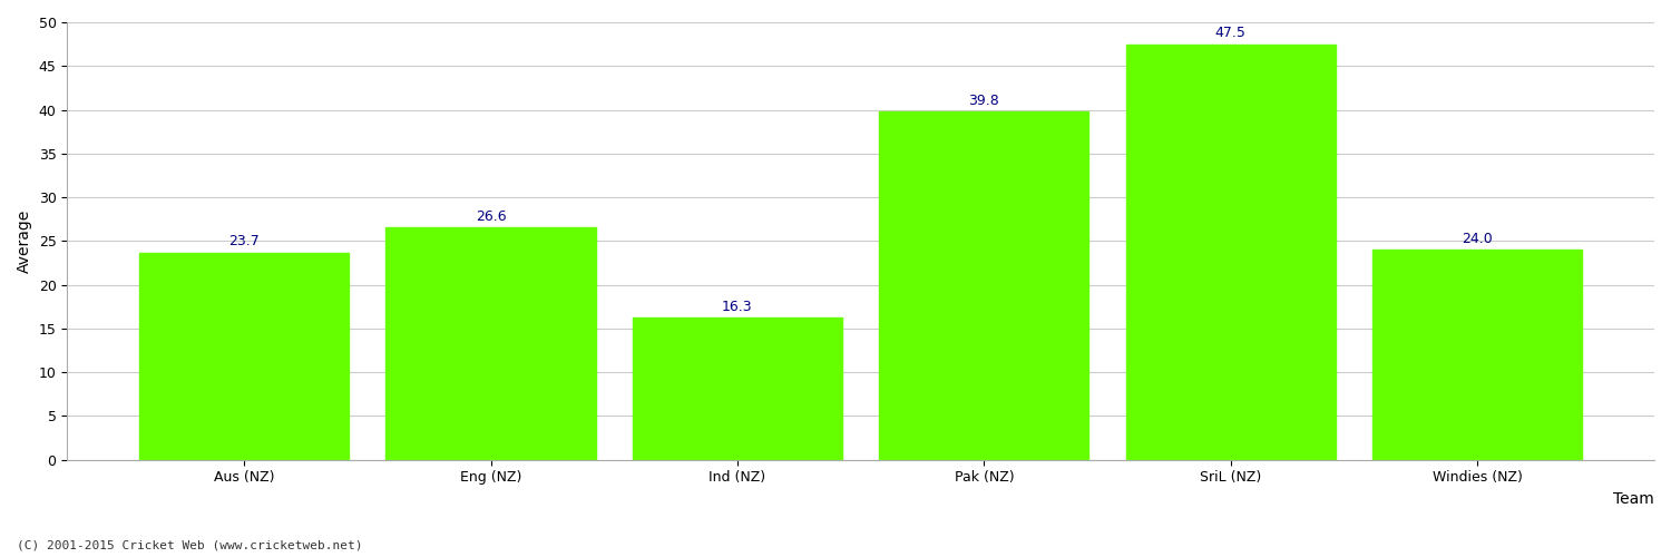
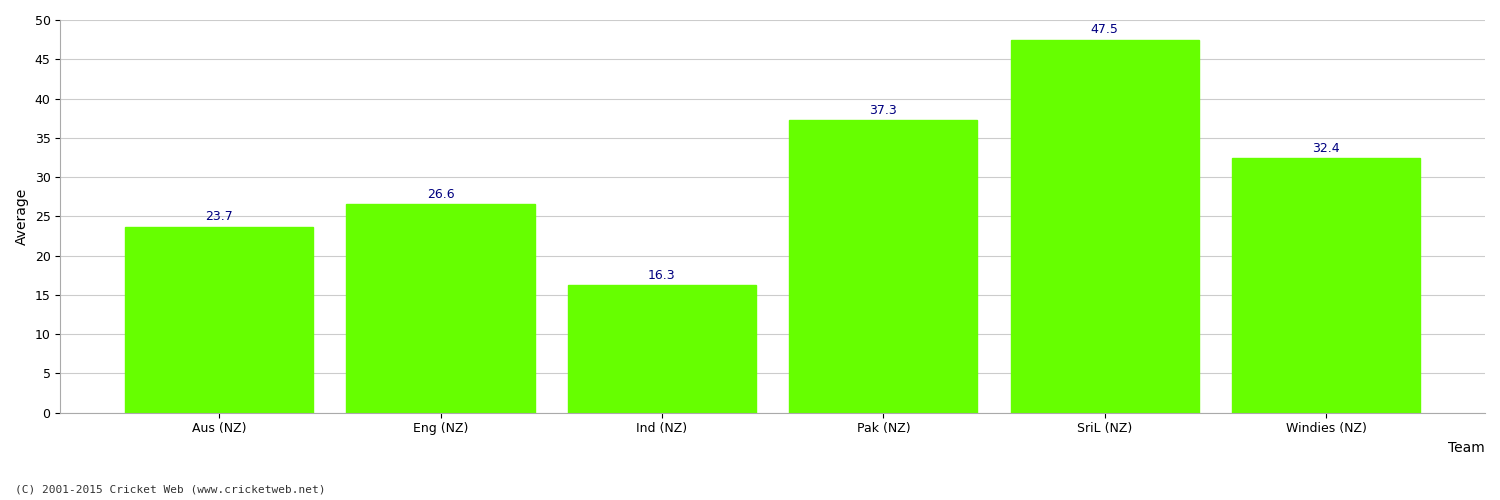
Pak (NZ): 39.8 -> 37.3
Windies (NZ): 24.0 -> 32.4
